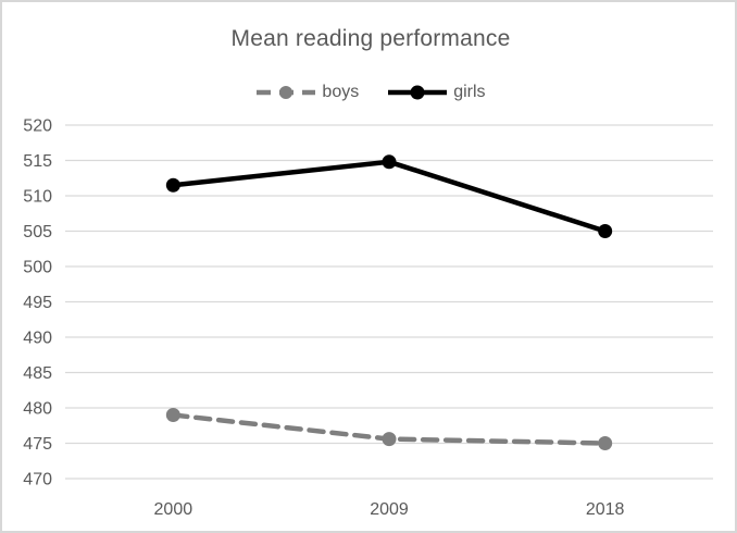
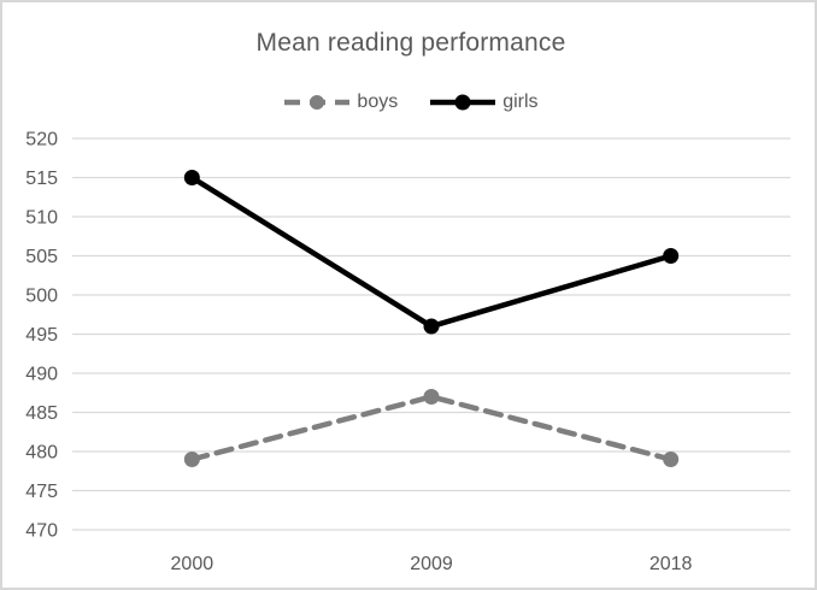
girls/2000: 512 -> 515
boys/2009: 476 -> 487
girls/2009: 515 -> 496
boys/2018: 475 -> 479
